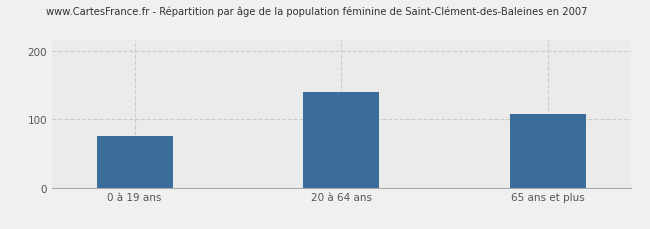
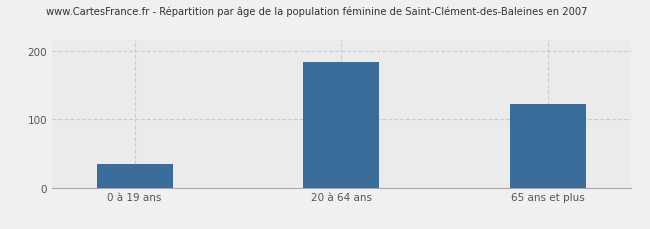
0 à 19 ans: 76 -> 35
20 à 64 ans: 140 -> 183
65 ans et plus: 108 -> 122
